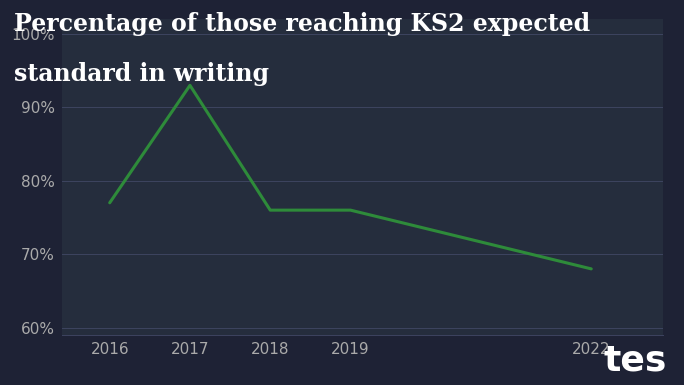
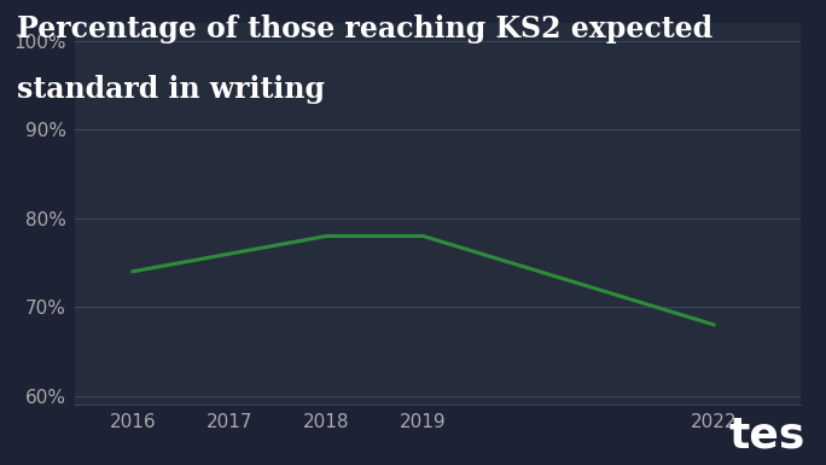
2016: 77% -> 74%
2017: 93% -> 76%
2018: 76% -> 78%
2019: 76% -> 78%
